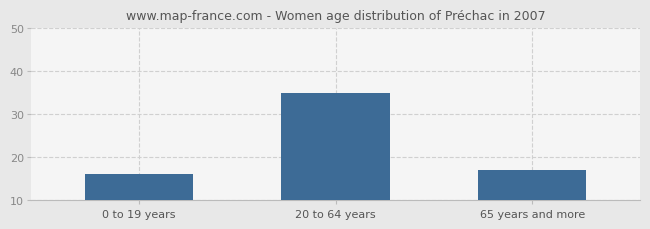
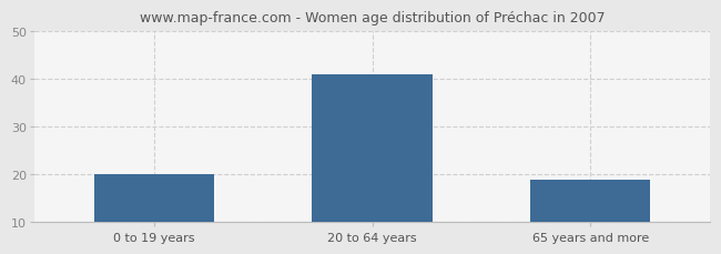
0 to 19 years: 16 -> 20
20 to 64 years: 35 -> 41
65 years and more: 17 -> 19
